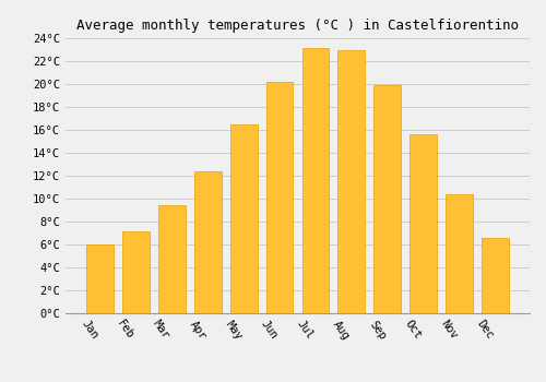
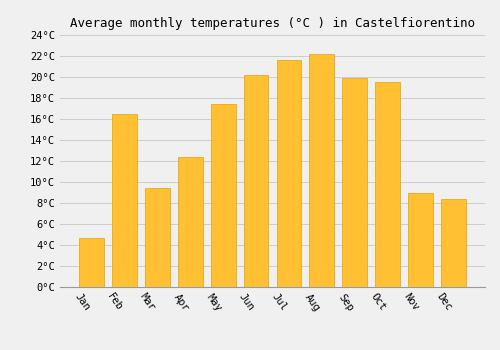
Jan: 6.0°C -> 4.7°C
Feb: 7.1°C -> 16.5°C
May: 16.5°C -> 17.4°C
Jul: 23.1°C -> 21.6°C
Aug: 23.0°C -> 22.2°C
Oct: 15.6°C -> 19.5°C
Nov: 10.4°C -> 9.0°C
Dec: 6.6°C -> 8.4°C
